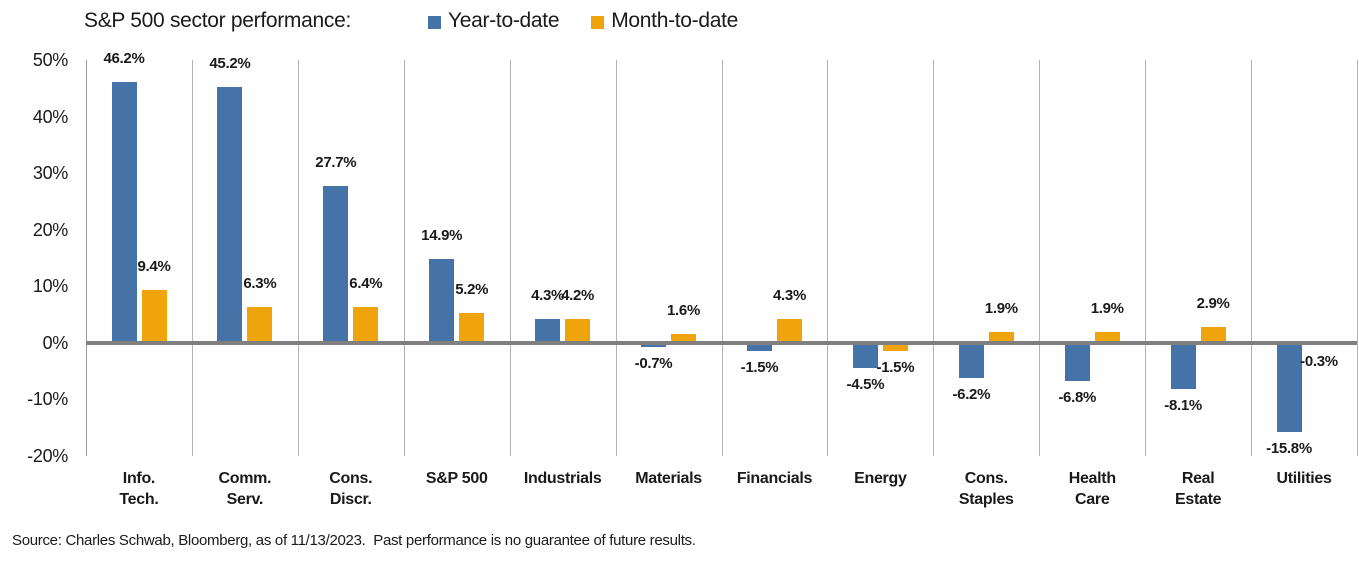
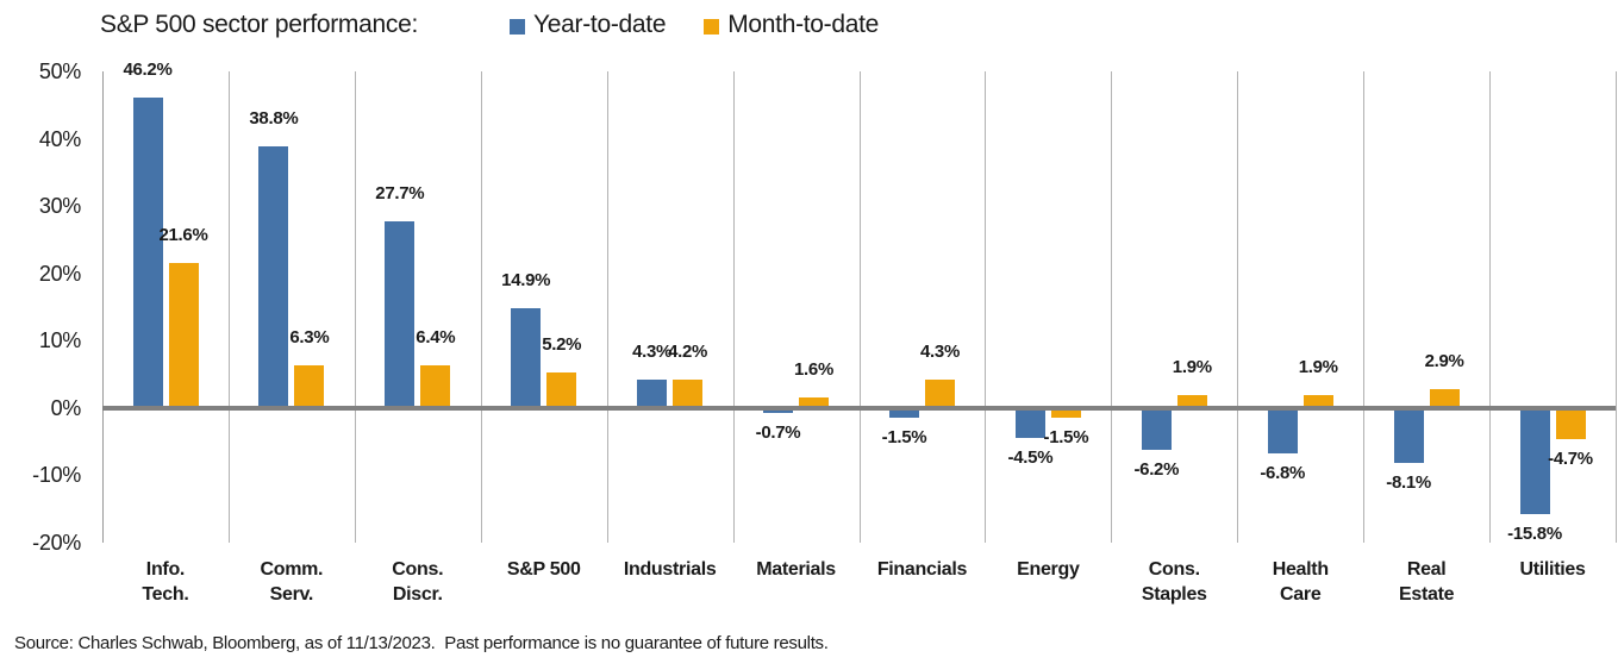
Month-to-date/Info. Tech.: 9.4% -> 21.6%
Year-to-date/Comm. Serv.: 45.2% -> 38.8%
Month-to-date/Utilities: -0.3% -> -4.7%
